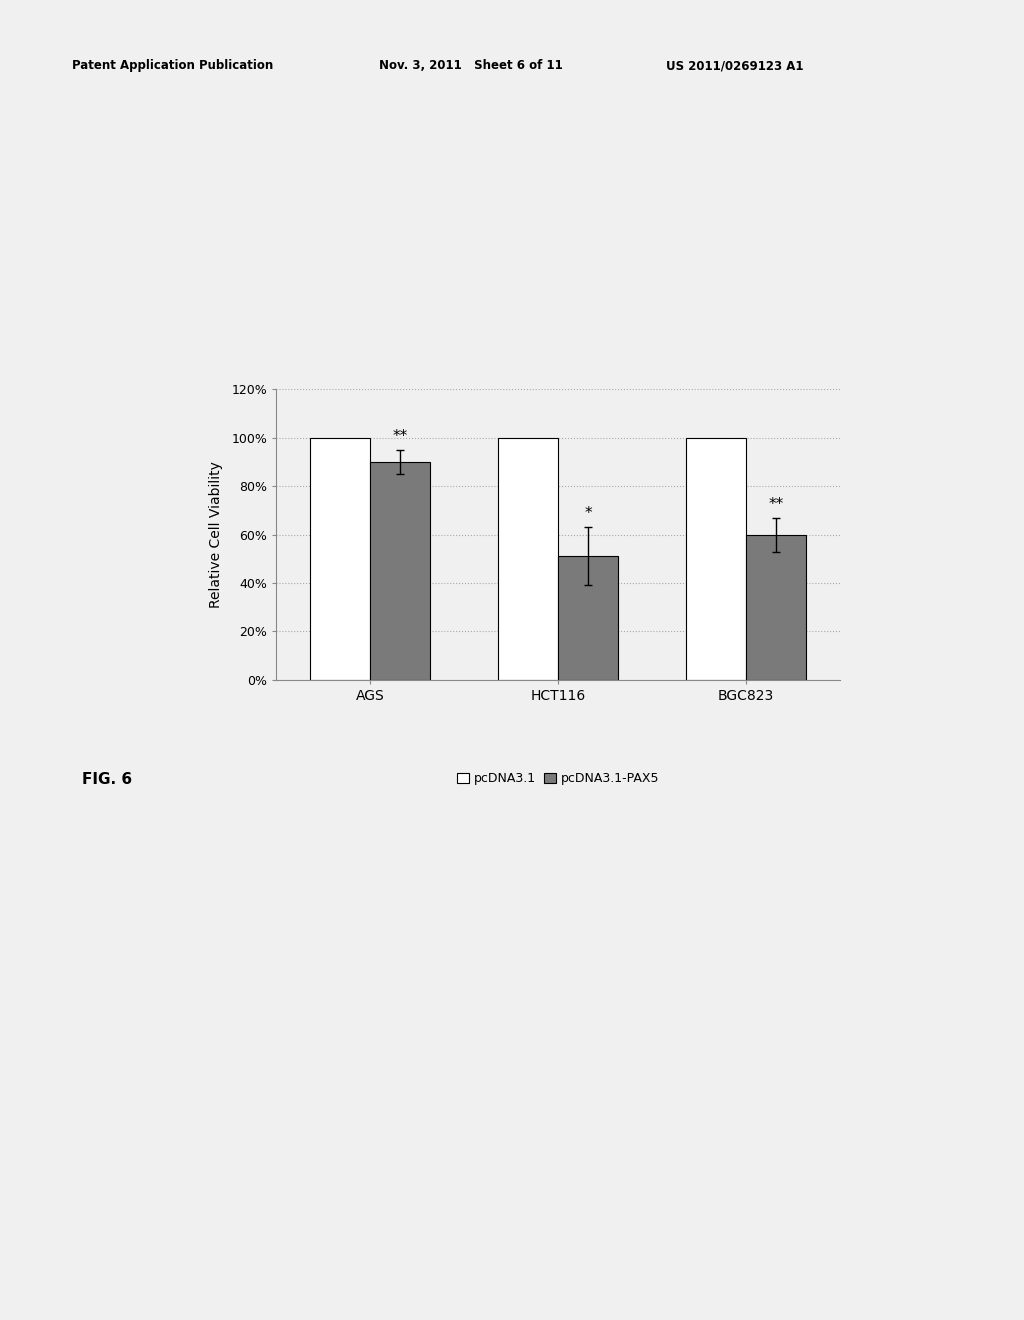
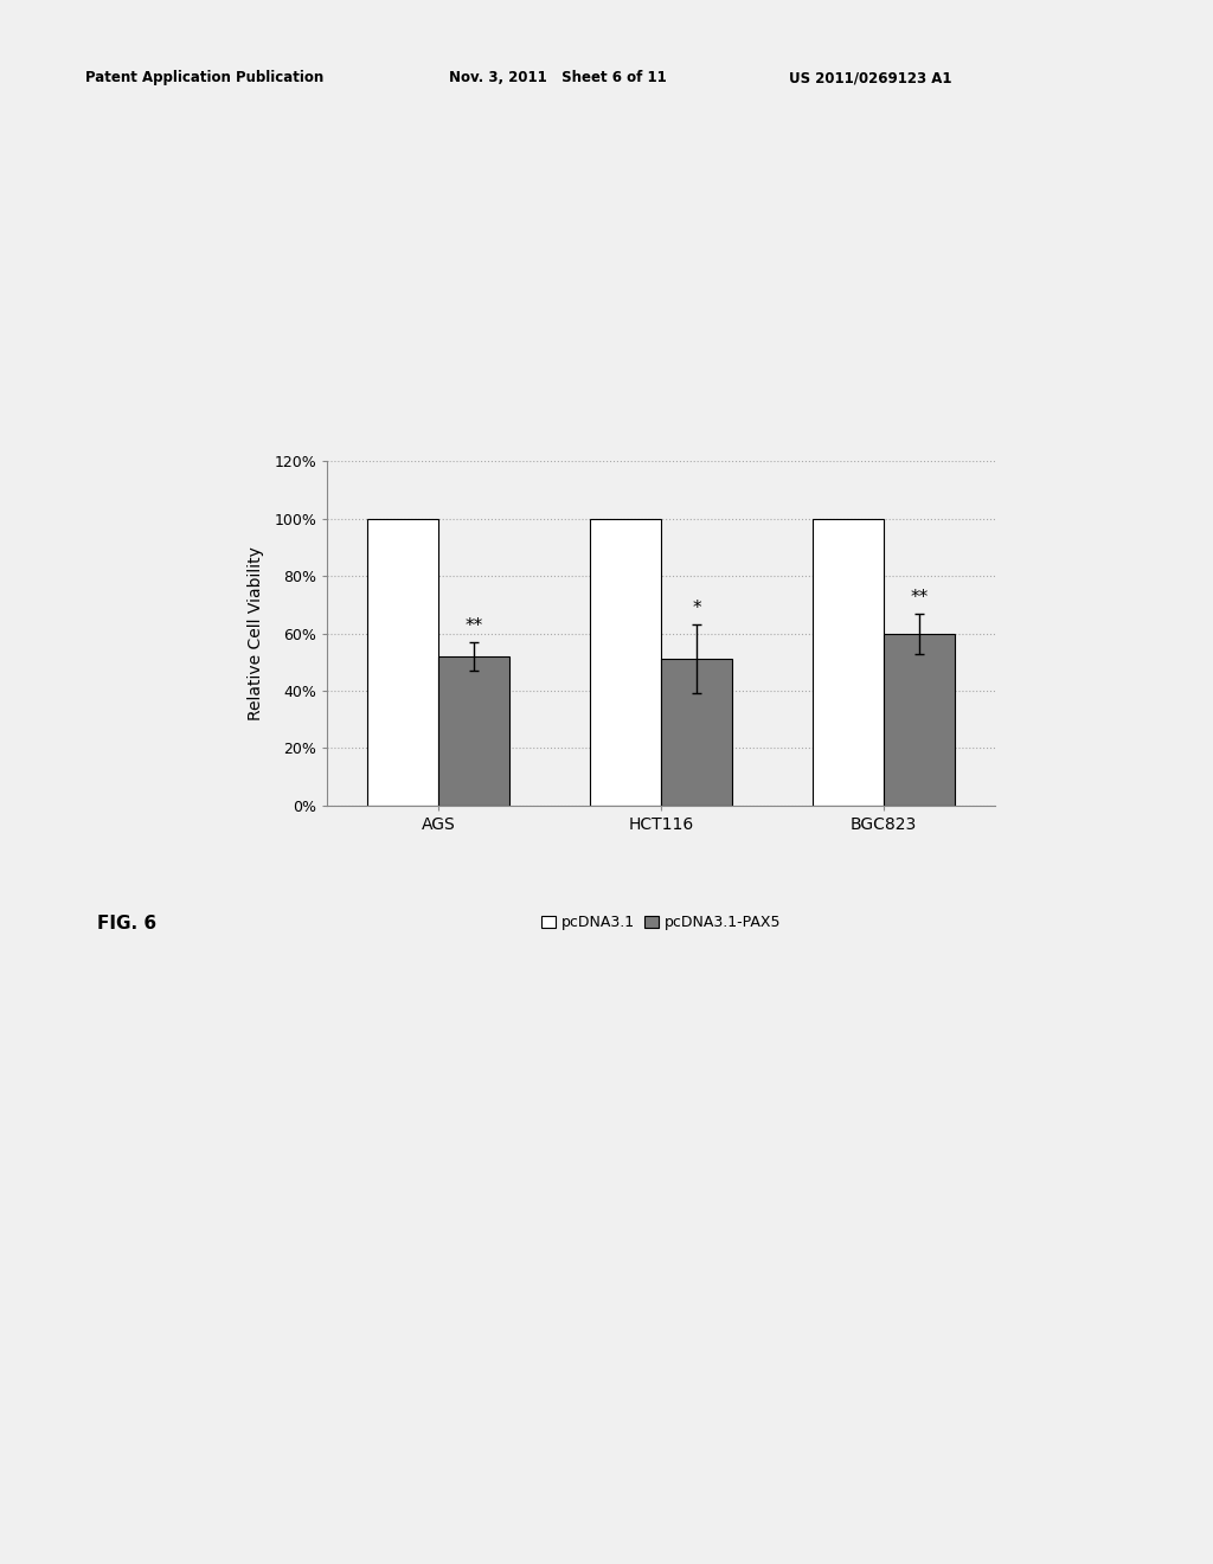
pcDNA3.1-PAX5/AGS: 90% -> 52%
